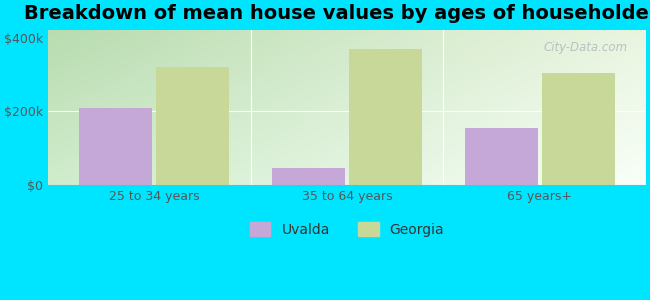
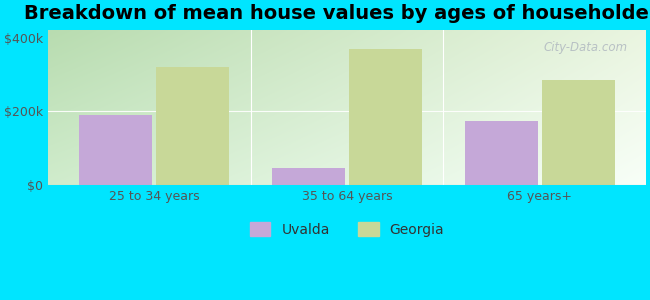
Uvalda/25 to 34 years: $210k -> $190k
Uvalda/65 years+: $155k -> $175k
Georgia/65 years+: $305k -> $285k
